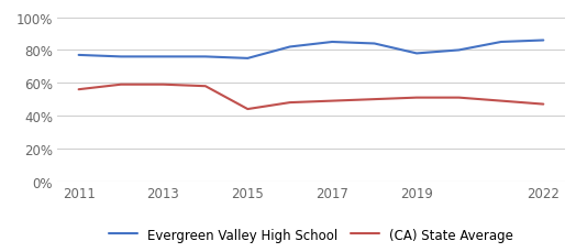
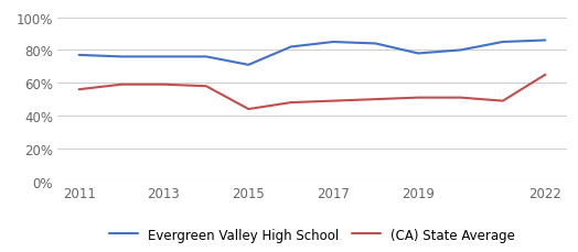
Evergreen Valley High School/2015: 75% -> 71%
(CA) State Average/2022: 47% -> 65%
